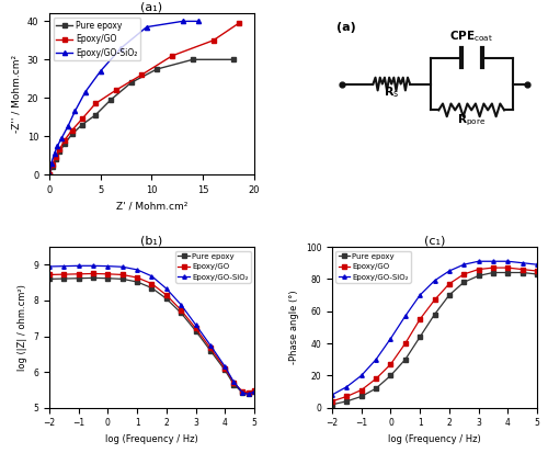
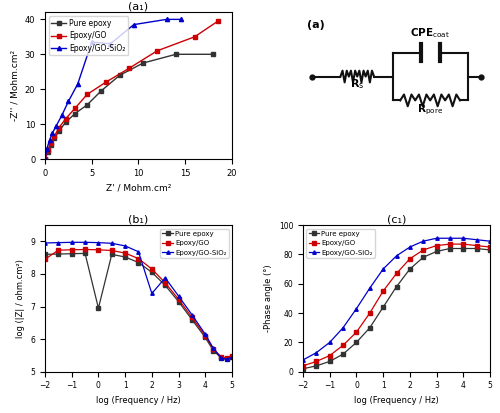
(a₁)/Epoxy/GO-SiO₂/5: 27.0 -> 33.5
(b₁)/Epoxy/GO/−2: 8.72 -> 8.45
(b₁)/Pure epoxy/0: 8.62 -> 6.95
(b₁)/Epoxy/GO-SiO₂/2: 8.33 -> 7.40
